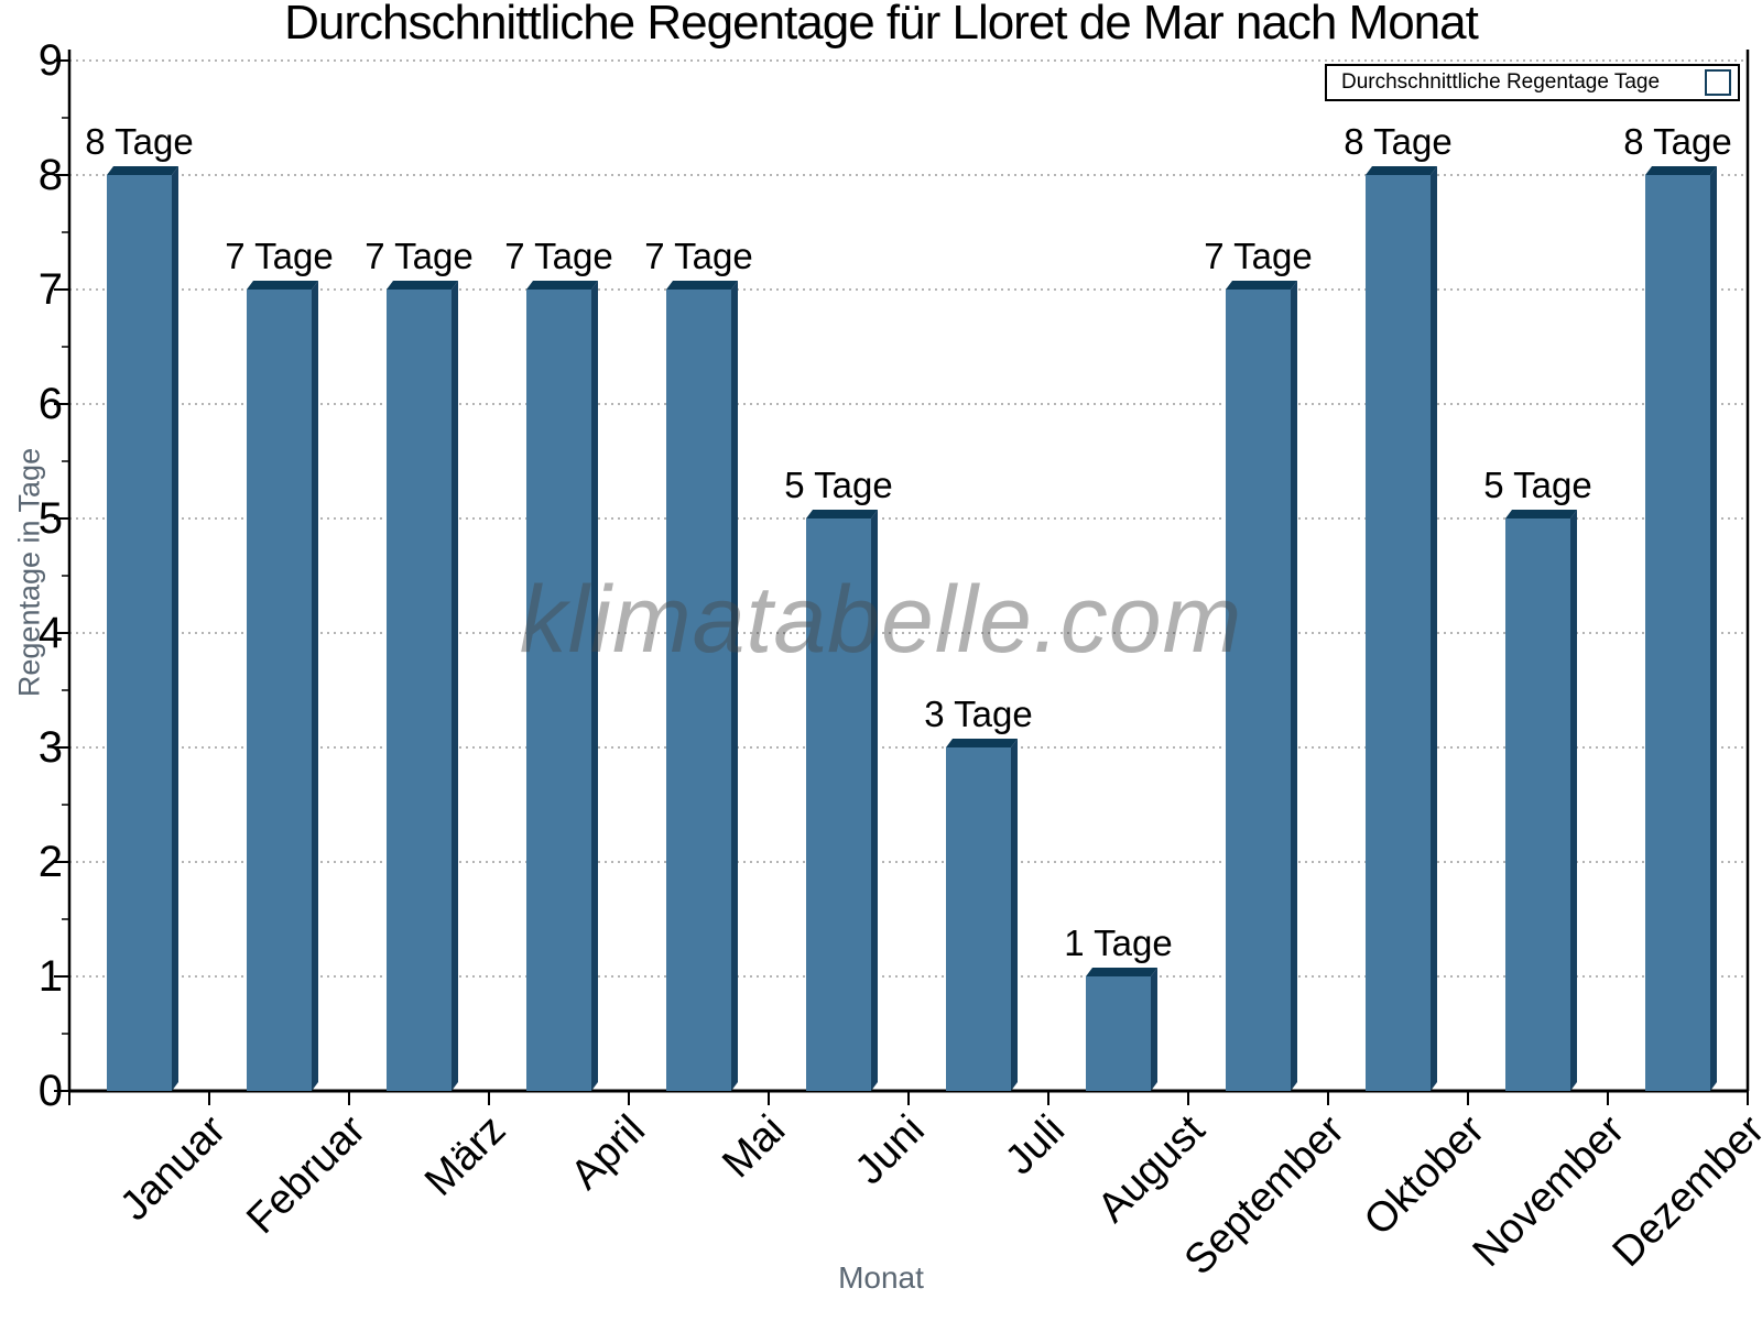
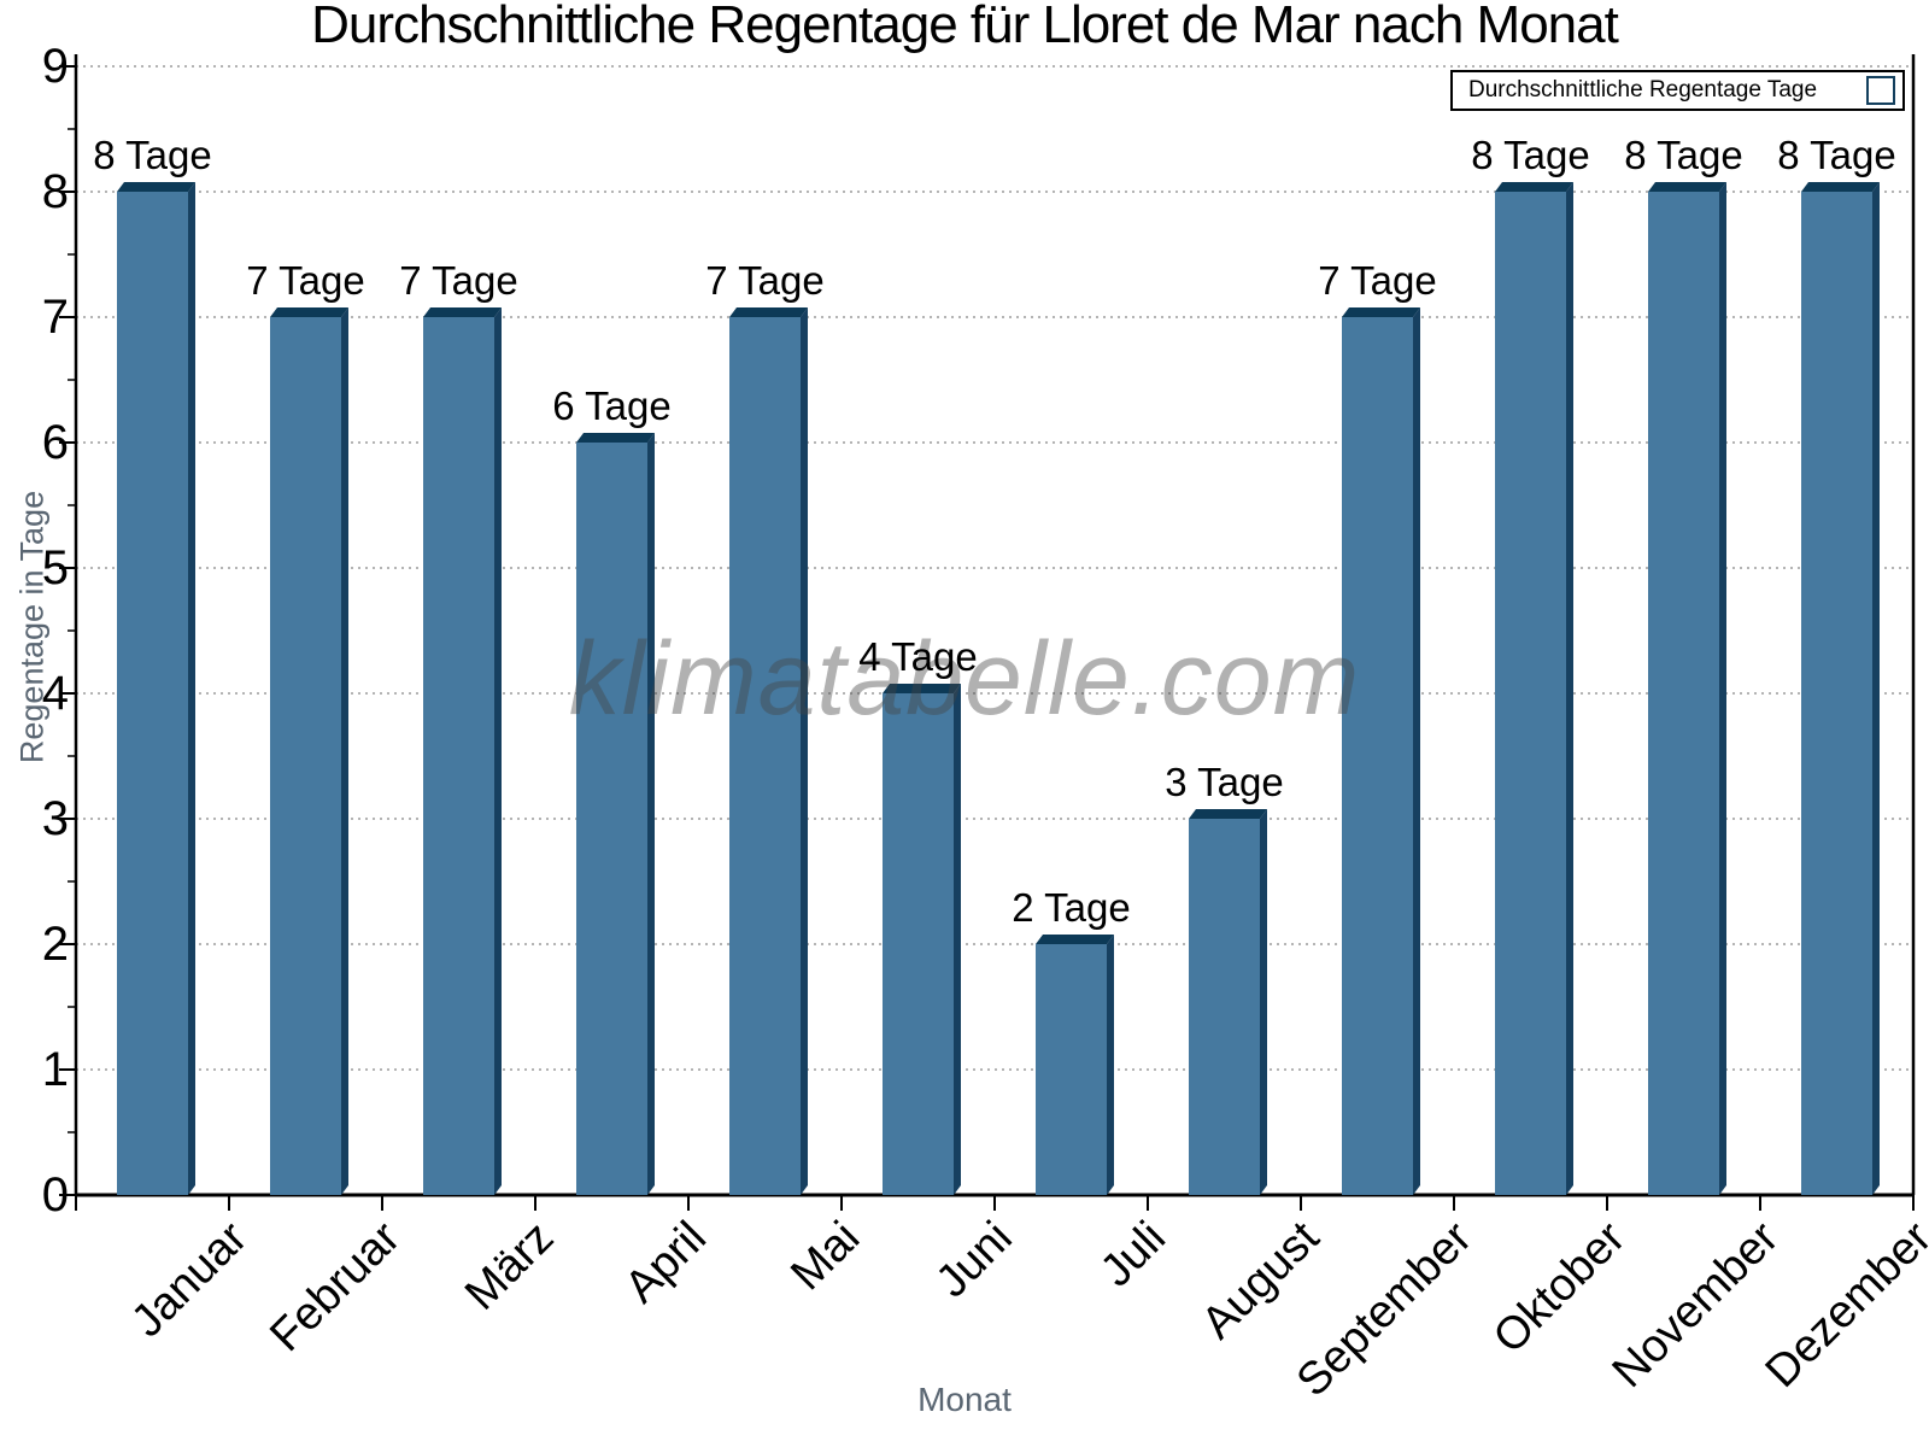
April: 7 -> 6
Juni: 5 -> 4
Juli: 3 -> 2
August: 1 -> 3
November: 5 -> 8
